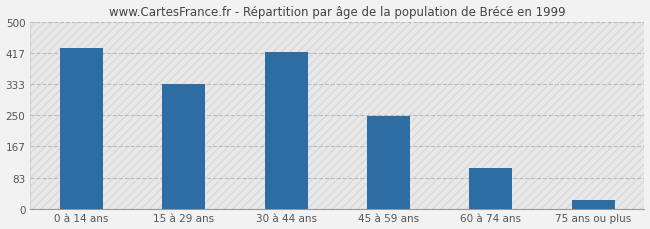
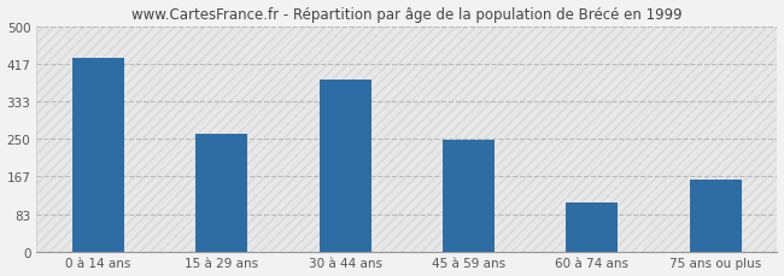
15 à 29 ans: 333 -> 260
30 à 44 ans: 418 -> 380
75 ans ou plus: 22 -> 160
